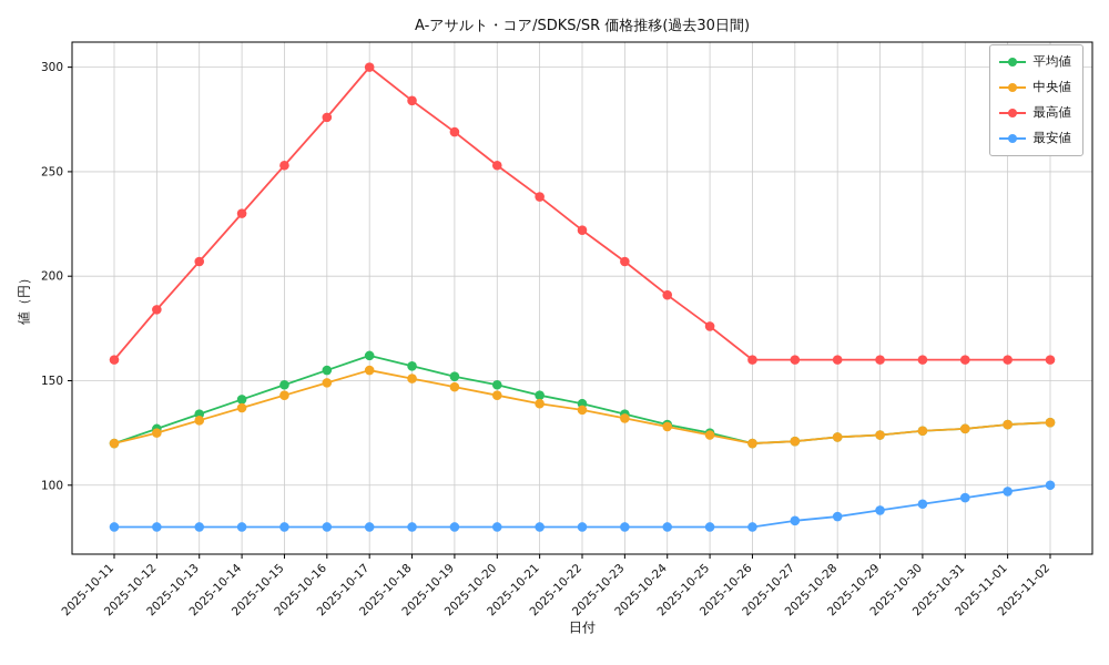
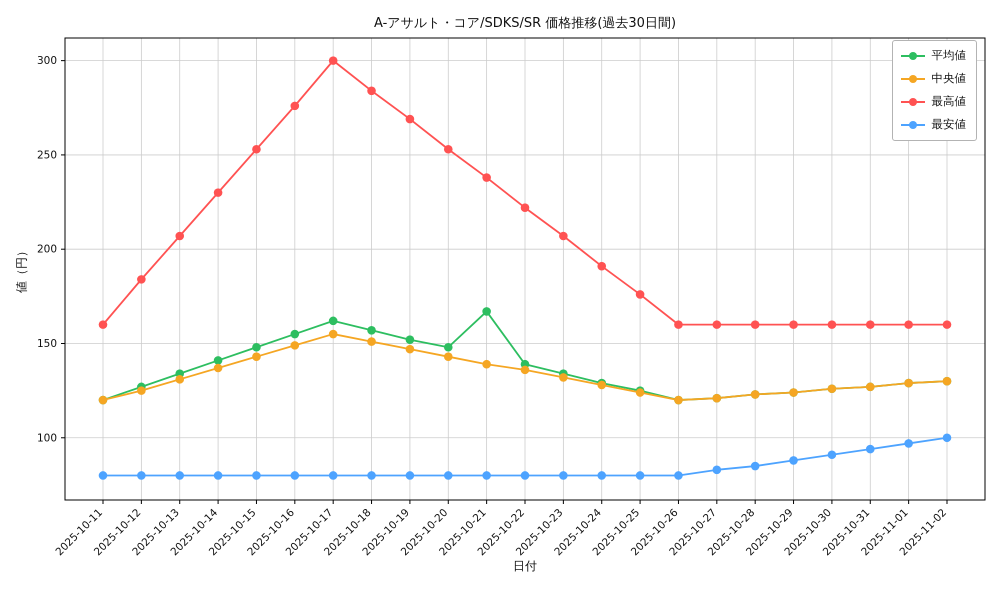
平均値/2025-10-21: 143 -> 167
